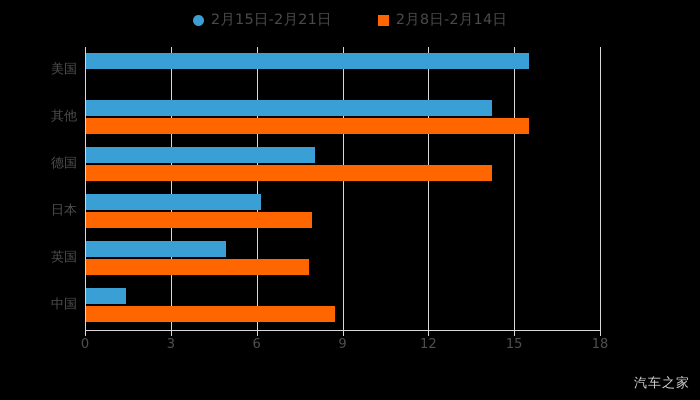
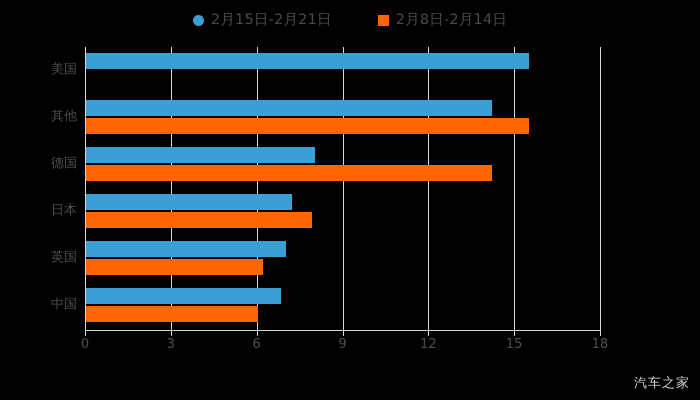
2月15日-2月21日/日本: 6.1 -> 7.2
2月15日-2月21日/英国: 4.9 -> 7.0
2月8日-2月14日/英国: 7.8 -> 6.2
2月15日-2月21日/中国: 1.4 -> 6.8
2月8日-2月14日/中国: 8.7 -> 6.0
